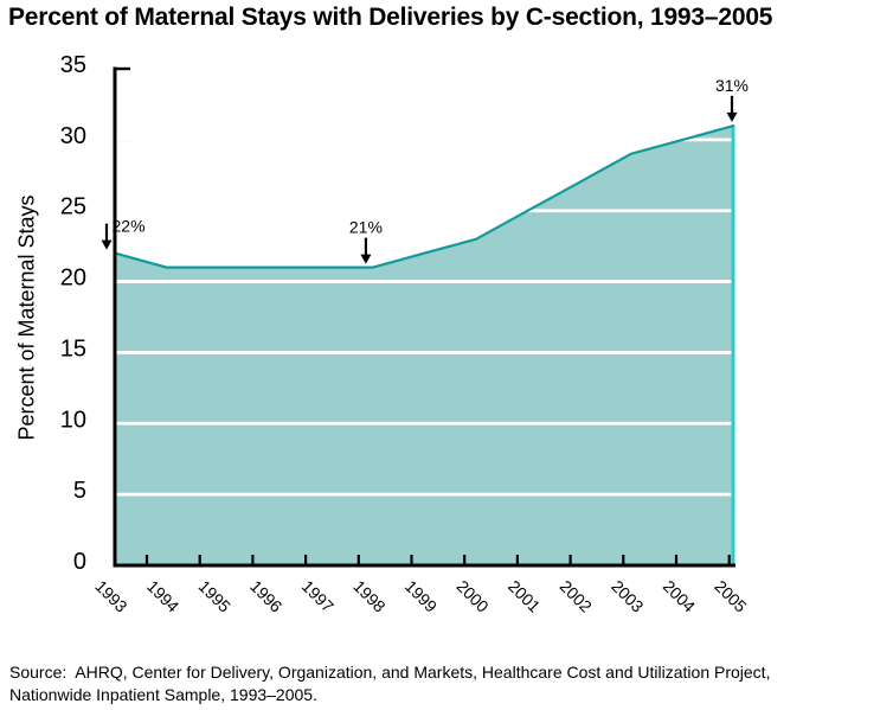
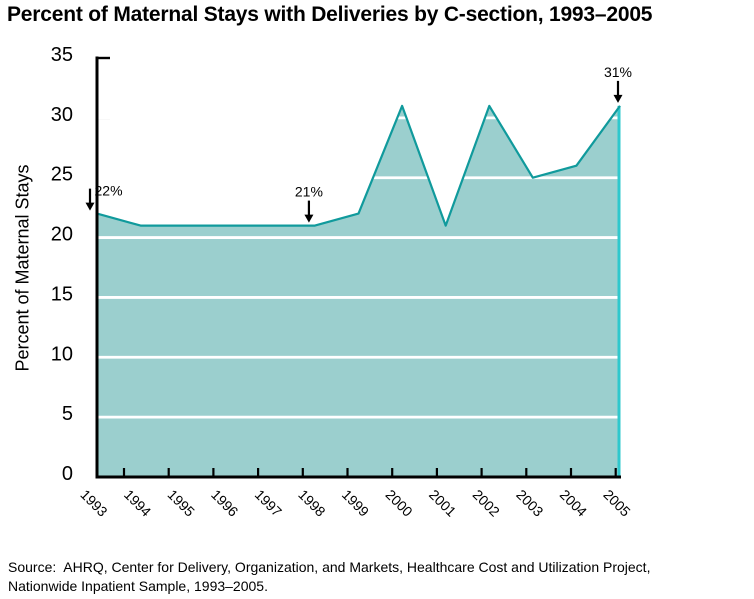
2000: 23 -> 31
2001: 25 -> 21
2002: 27 -> 31
2003: 29 -> 25
2004: 30 -> 26
